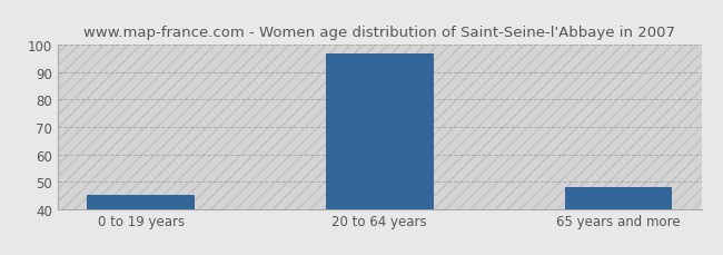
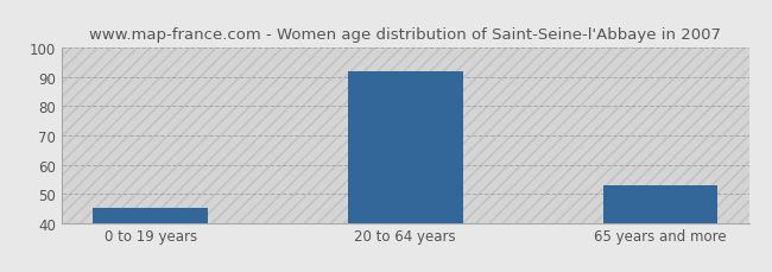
20 to 64 years: 97 -> 92
65 years and more: 48 -> 53
